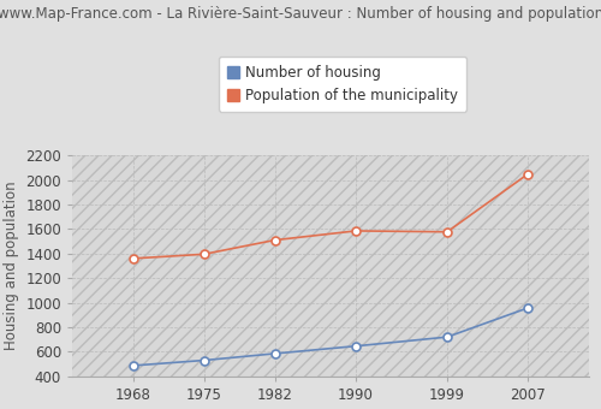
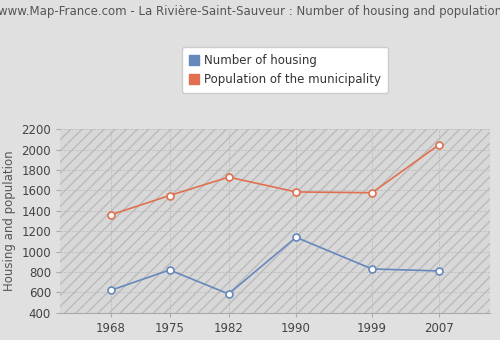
Number of housing/1968: 490 -> 620
Number of housing/1975: 530 -> 820
Population of the municipality/1975: 1400 -> 1550
Population of the municipality/1982: 1510 -> 1730
Number of housing/1990: 650 -> 1140
Number of housing/1999: 720 -> 830
Number of housing/2007: 960 -> 810
